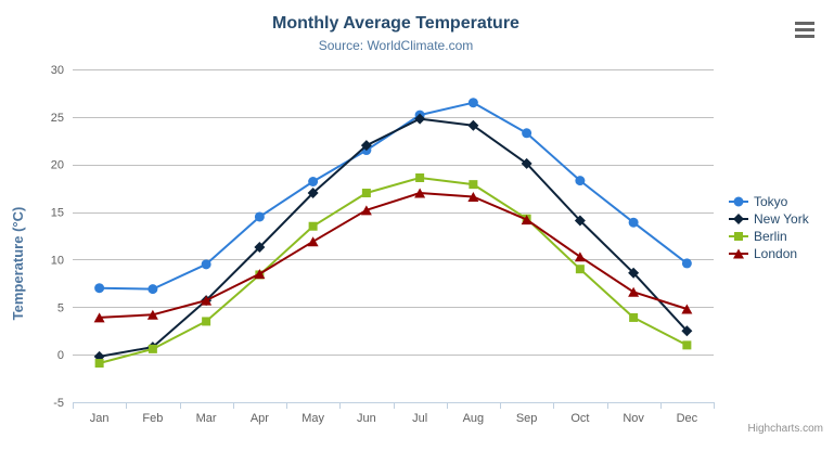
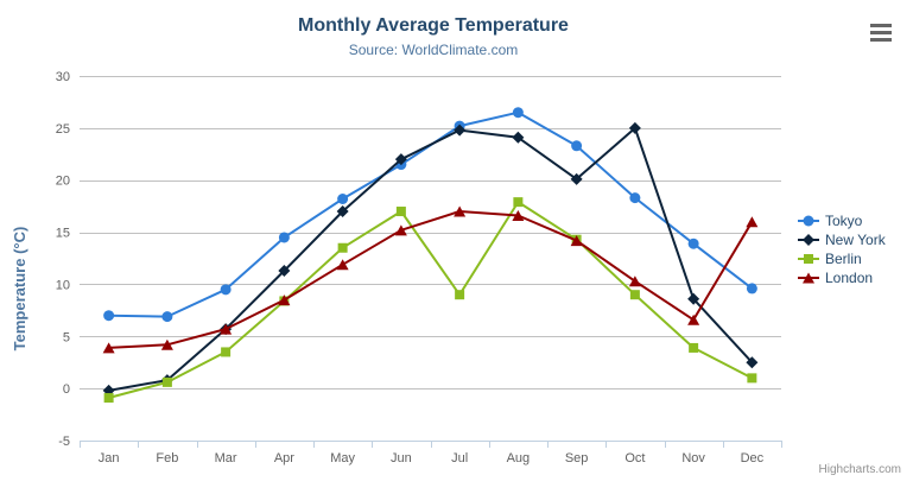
Berlin/Jul: 19 -> 9
New York/Oct: 14 -> 25
London/Dec: 5 -> 16
